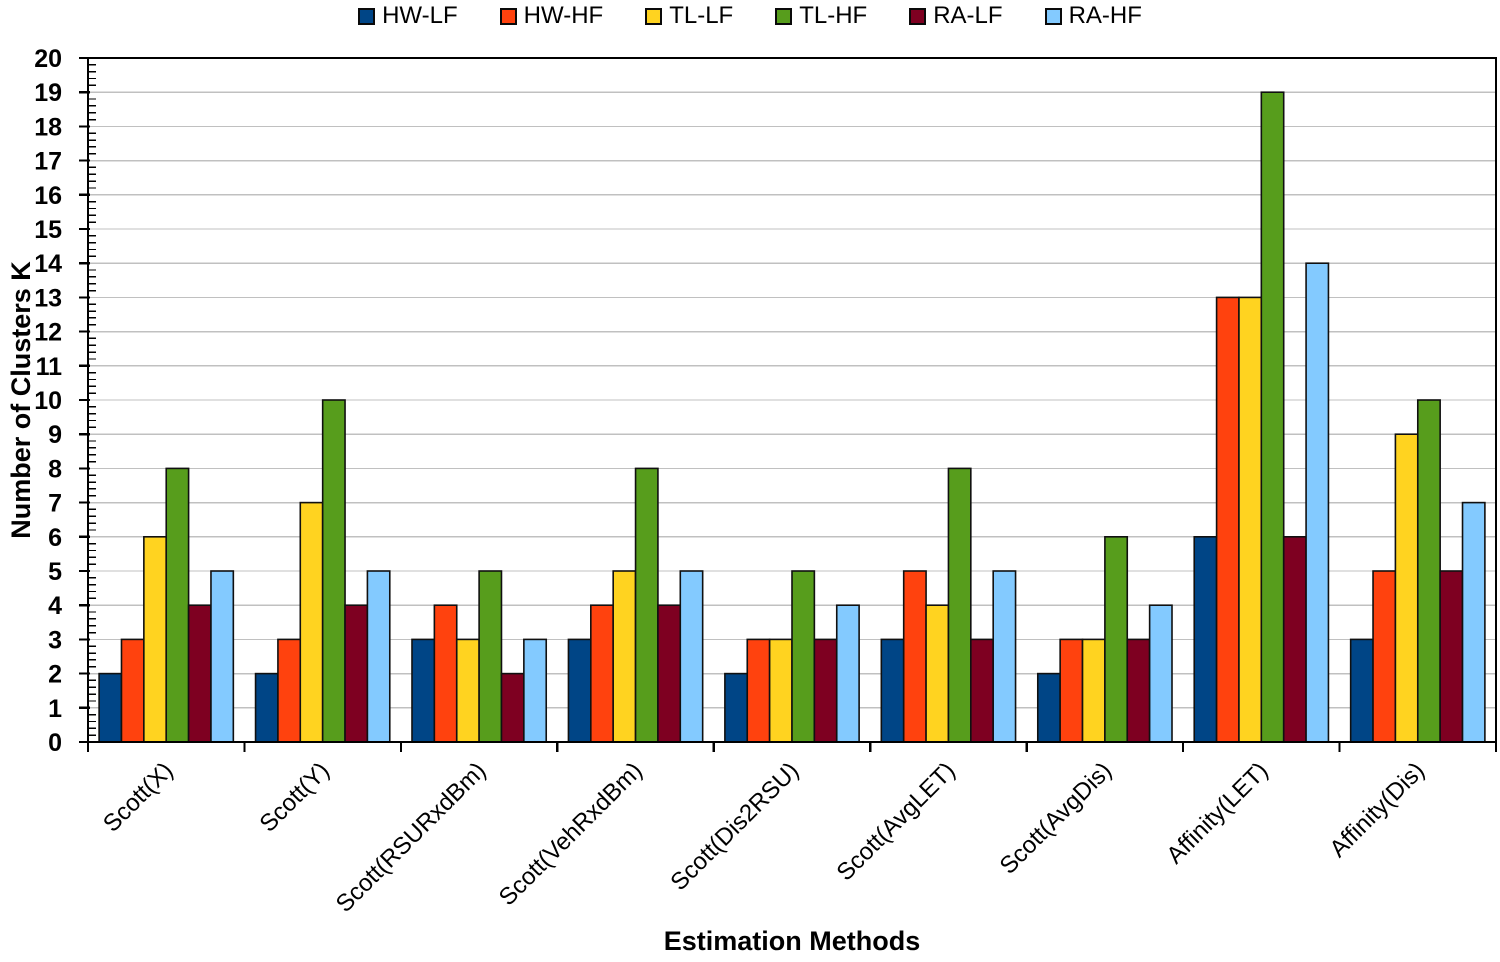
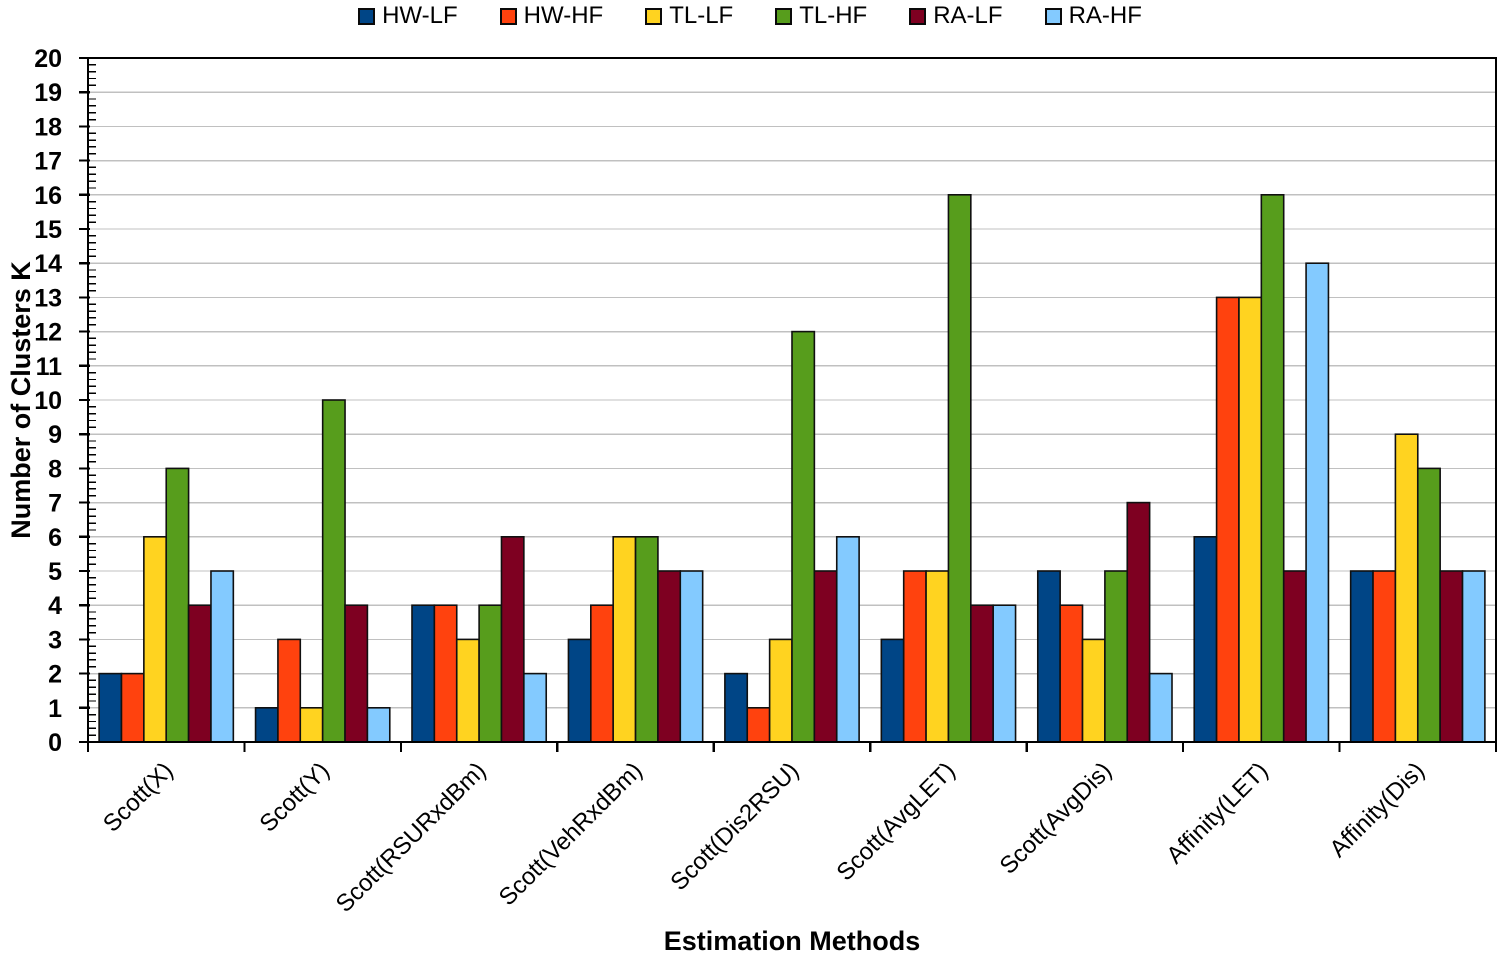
HW-HF/Scott(X): 3 -> 2
HW-LF/Scott(Y): 2 -> 1
TL-LF/Scott(Y): 7 -> 1
RA-HF/Scott(Y): 5 -> 1
HW-LF/Scott(RSURxdBm): 3 -> 4
TL-HF/Scott(RSURxdBm): 5 -> 4
RA-LF/Scott(RSURxdBm): 2 -> 6
RA-HF/Scott(RSURxdBm): 3 -> 2
TL-LF/Scott(VehRxdBm): 5 -> 6
TL-HF/Scott(VehRxdBm): 8 -> 6
RA-LF/Scott(VehRxdBm): 4 -> 5
HW-HF/Scott(Dis2RSU): 3 -> 1
TL-HF/Scott(Dis2RSU): 5 -> 12
RA-LF/Scott(Dis2RSU): 3 -> 5
RA-HF/Scott(Dis2RSU): 4 -> 6
TL-LF/Scott(AvgLET): 4 -> 5
TL-HF/Scott(AvgLET): 8 -> 16
RA-LF/Scott(AvgLET): 3 -> 4
RA-HF/Scott(AvgLET): 5 -> 4
HW-LF/Scott(AvgDis): 2 -> 5
HW-HF/Scott(AvgDis): 3 -> 4
TL-HF/Scott(AvgDis): 6 -> 5
RA-LF/Scott(AvgDis): 3 -> 7
RA-HF/Scott(AvgDis): 4 -> 2
TL-HF/Affinity(LET): 19 -> 16
RA-LF/Affinity(LET): 6 -> 5
HW-LF/Affinity(Dis): 3 -> 5
TL-HF/Affinity(Dis): 10 -> 8
RA-HF/Affinity(Dis): 7 -> 5
